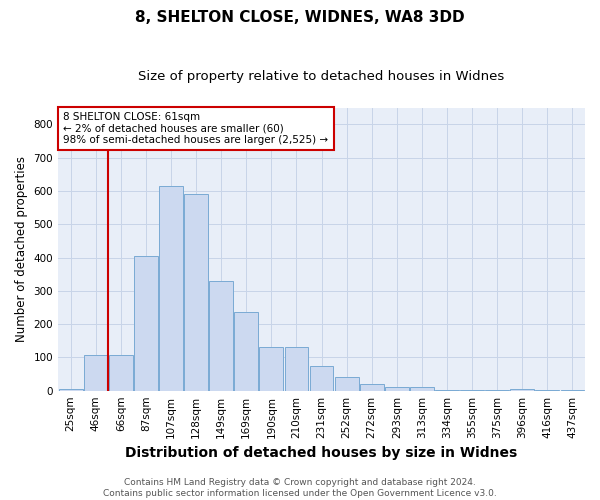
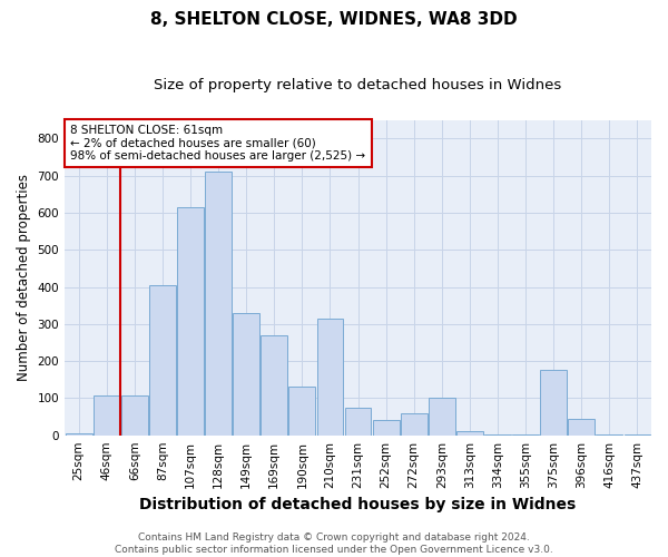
128sqm: 590 -> 710
169sqm: 235 -> 270
210sqm: 130 -> 315
272sqm: 20 -> 60
293sqm: 12 -> 100
375sqm: 1 -> 175
396sqm: 5 -> 45
